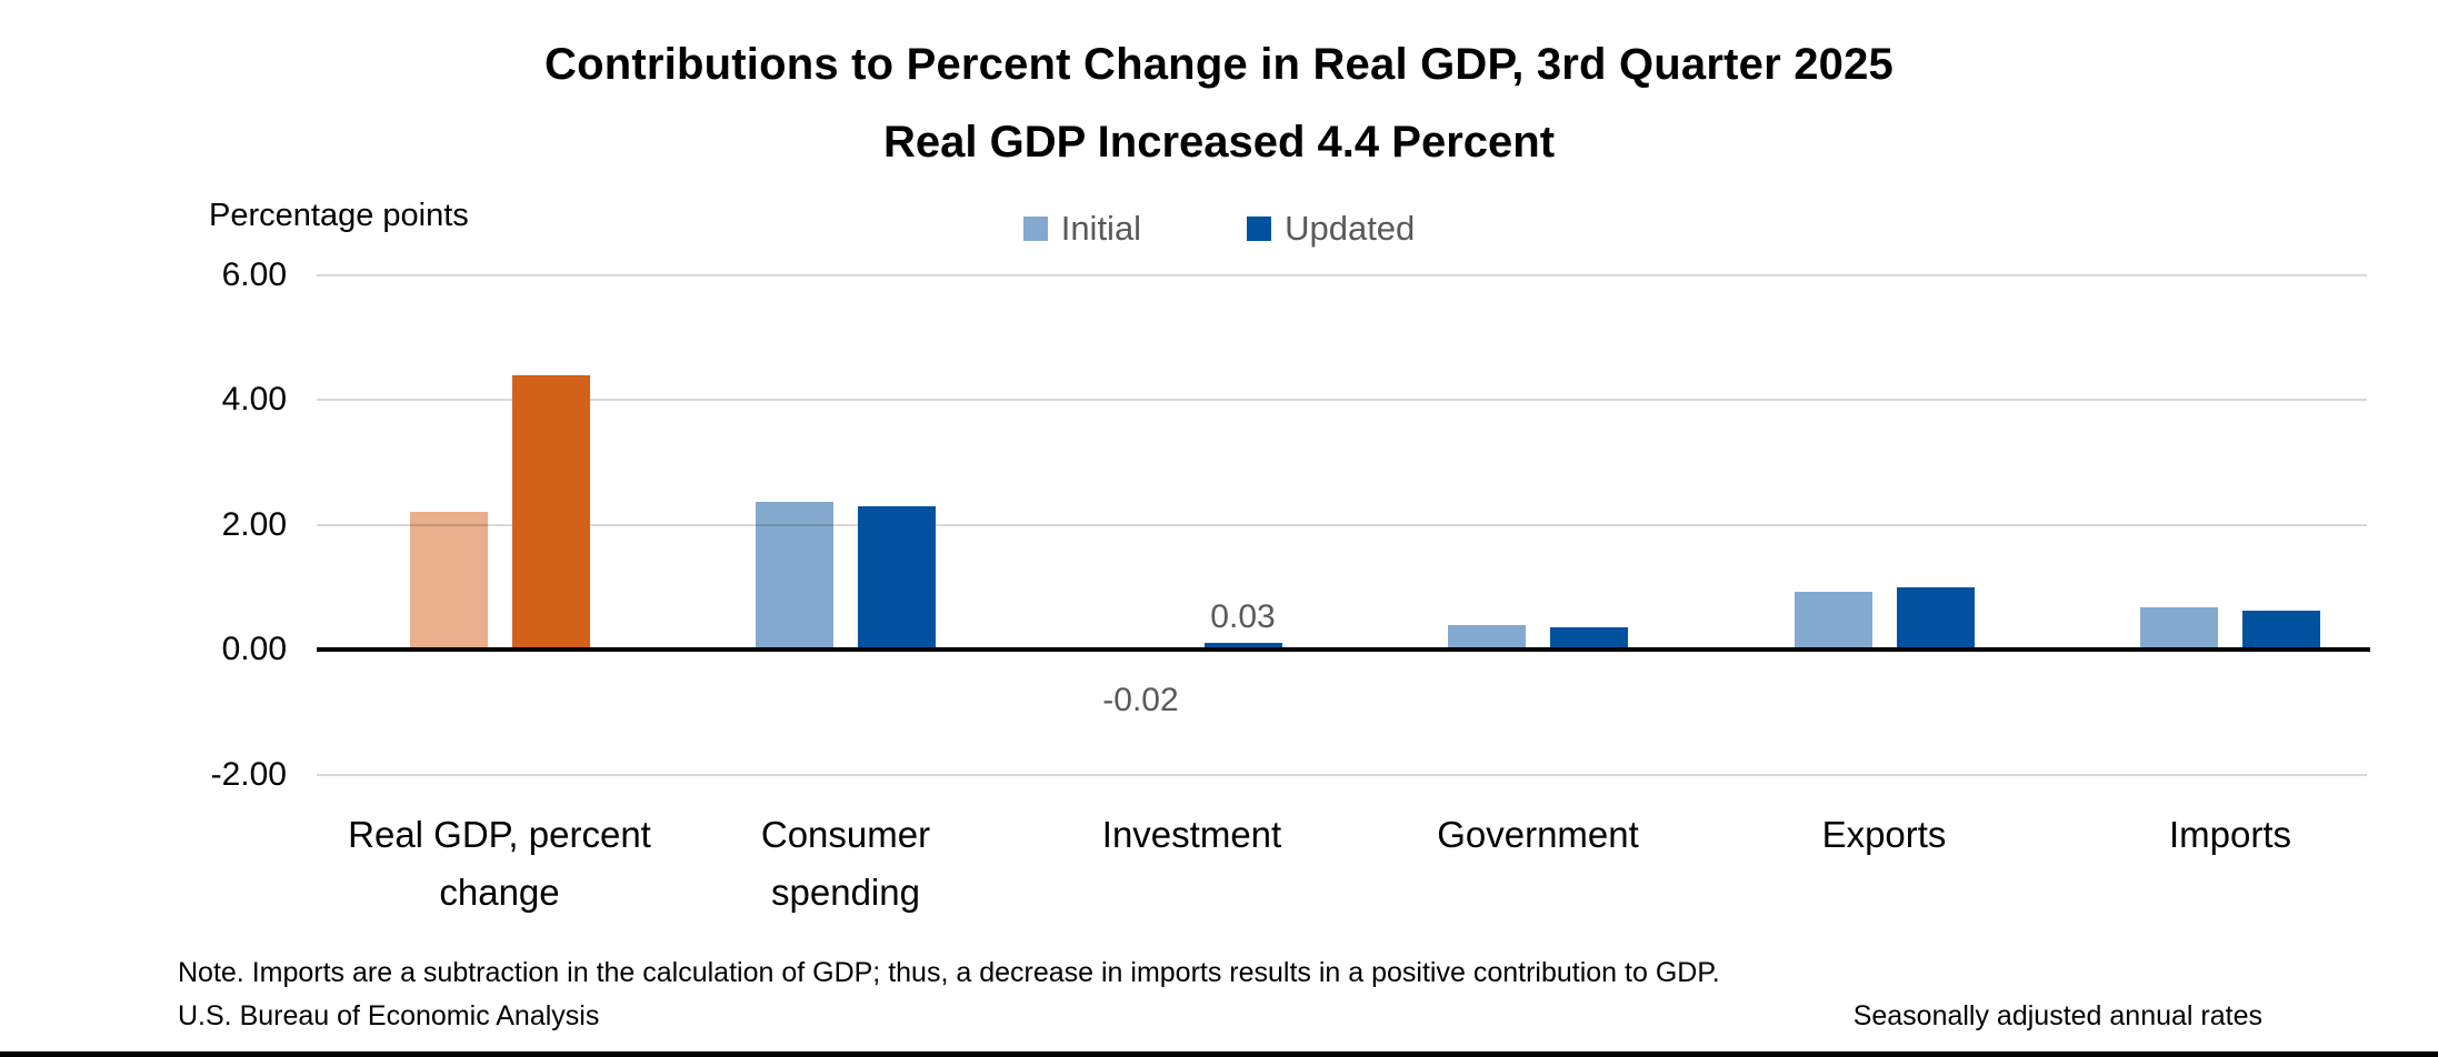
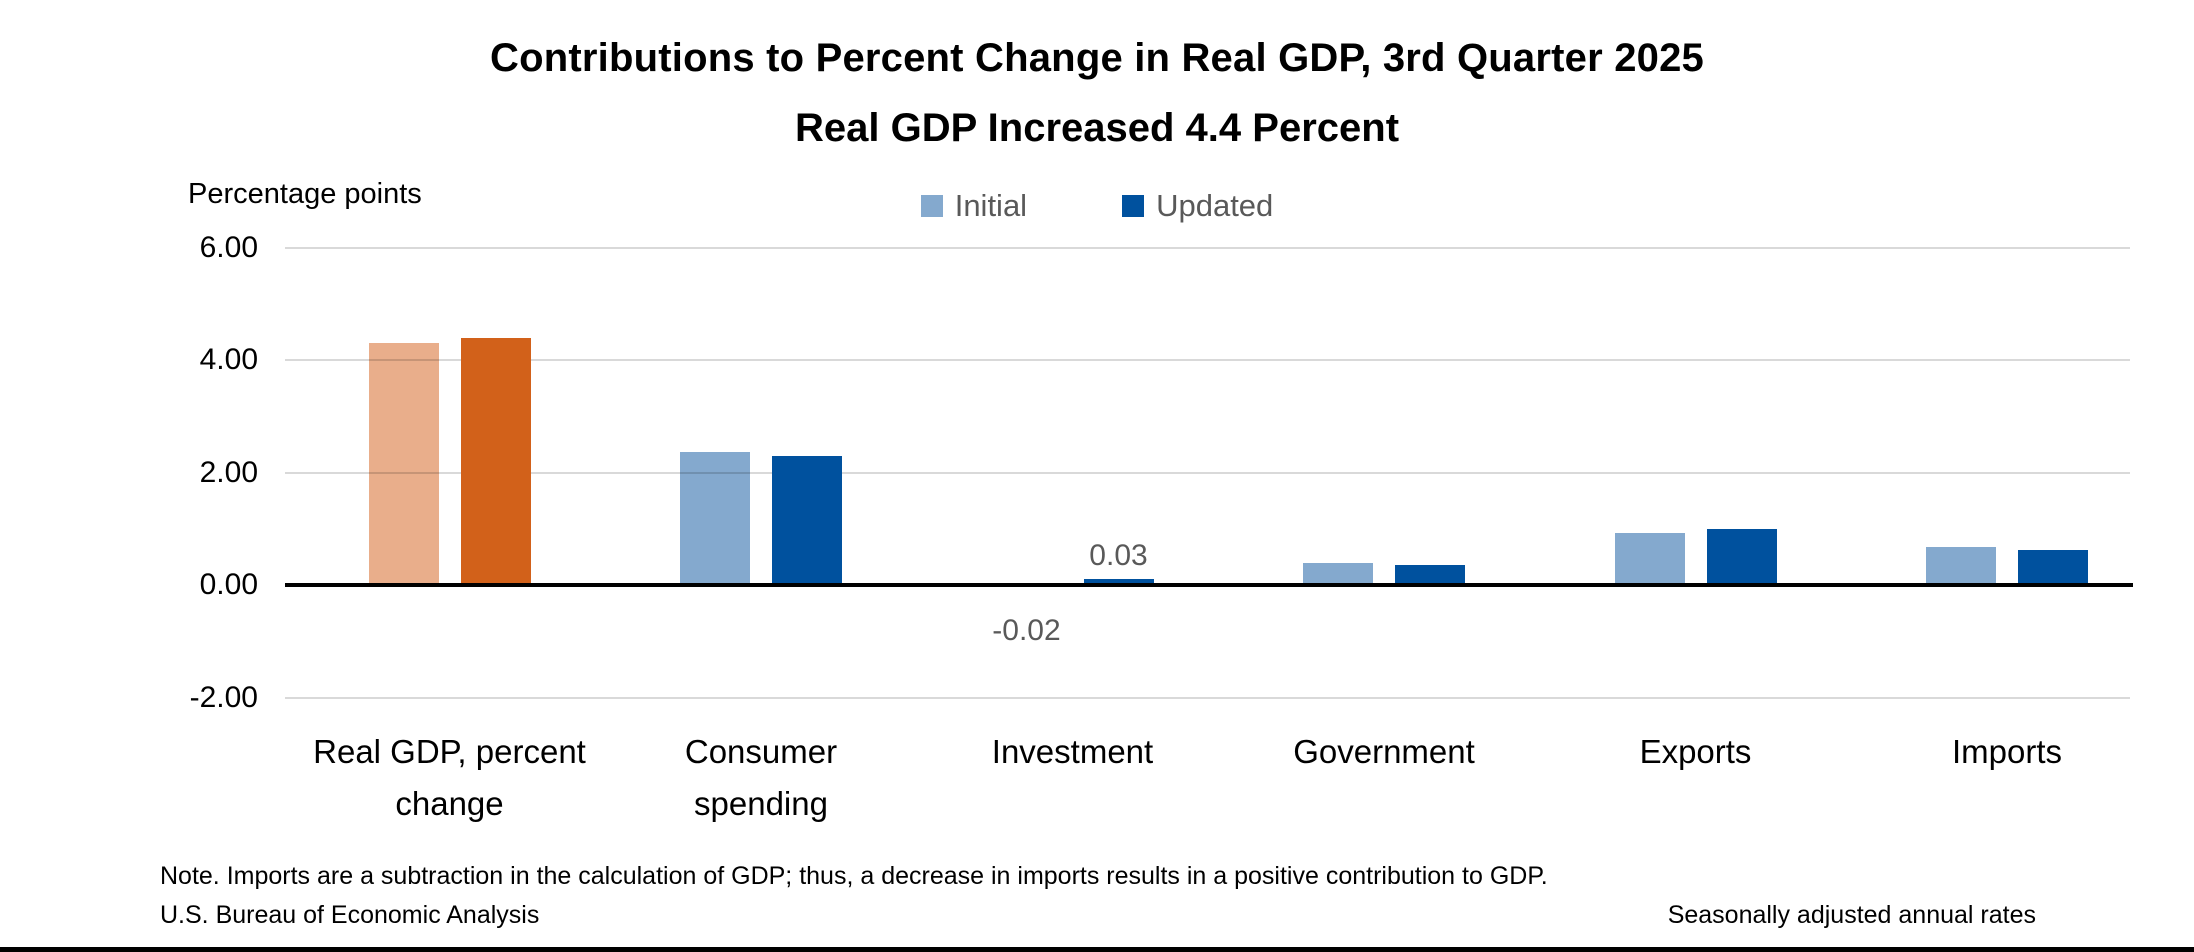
Initial/Real GDP, percent change: 2.2 -> 4.3
